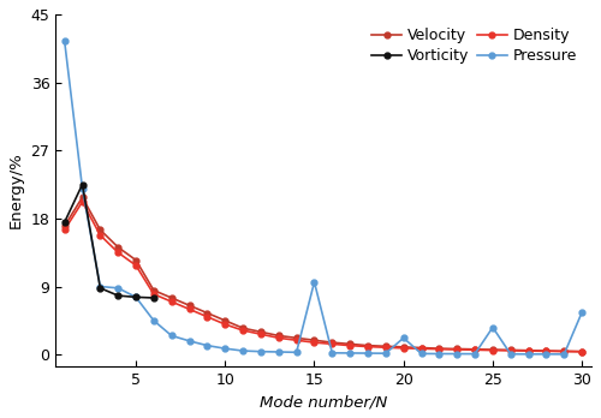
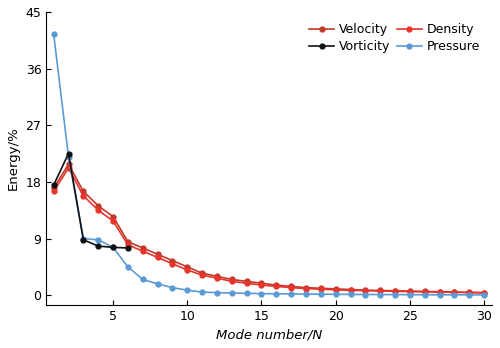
Pressure/15: 9.6 -> 0.2
Pressure/20: 2.2 -> 0.1
Pressure/25: 3.6 -> 0.1
Pressure/30: 5.6 -> 0.1
